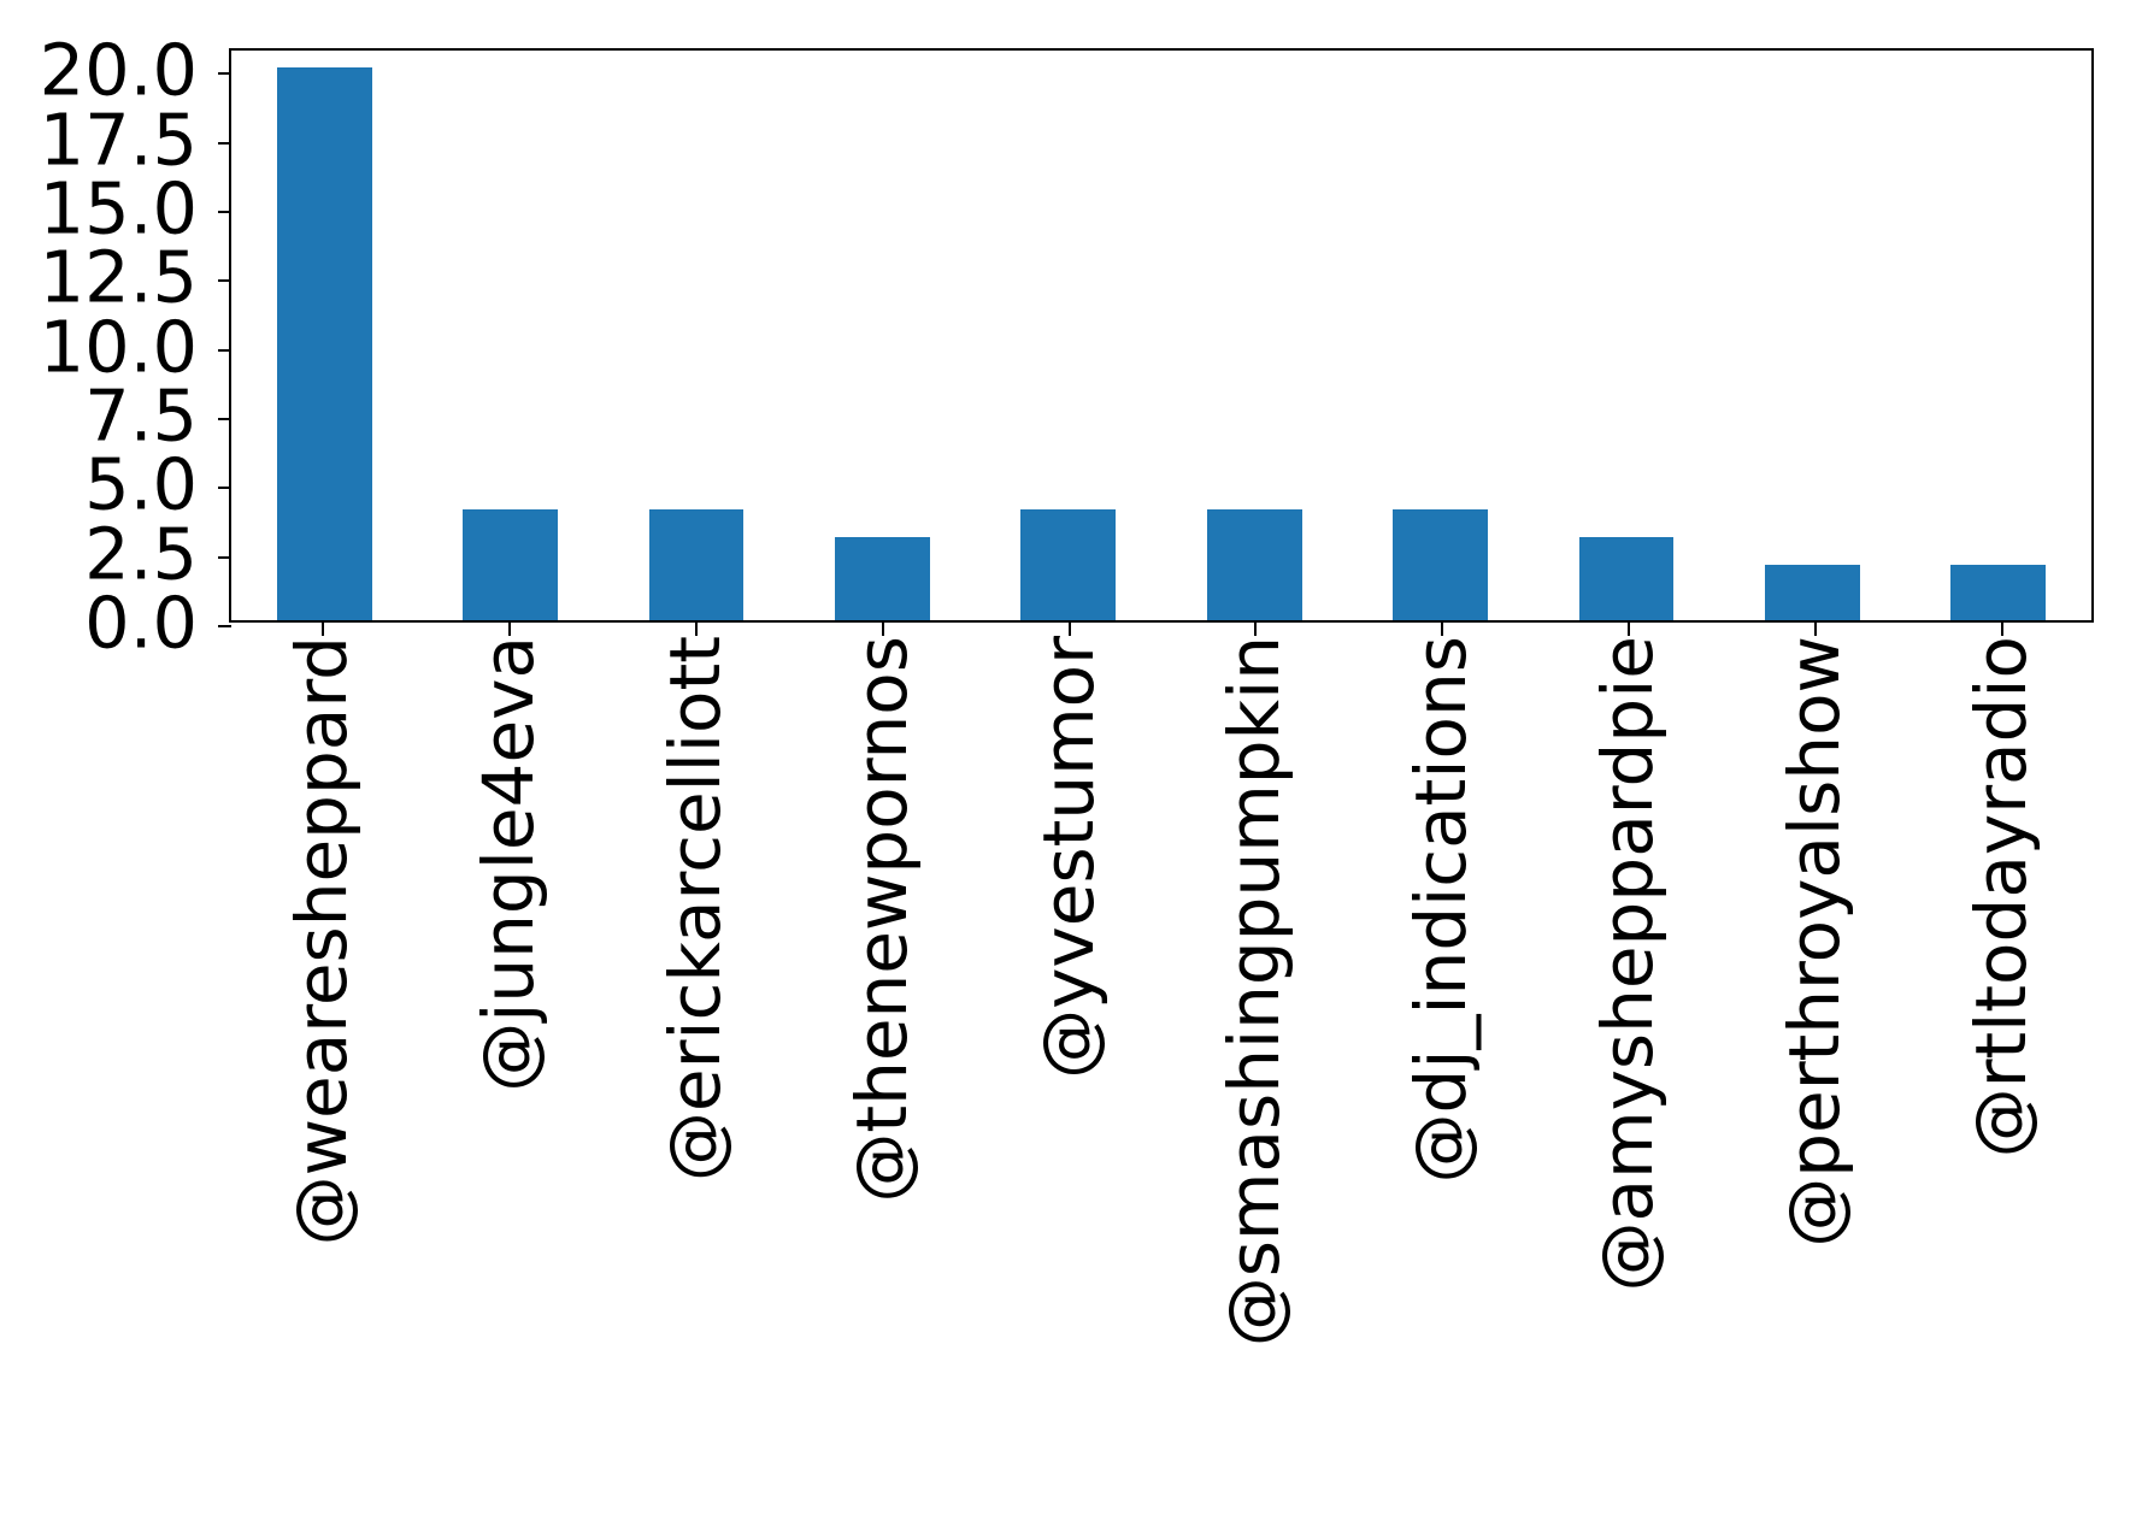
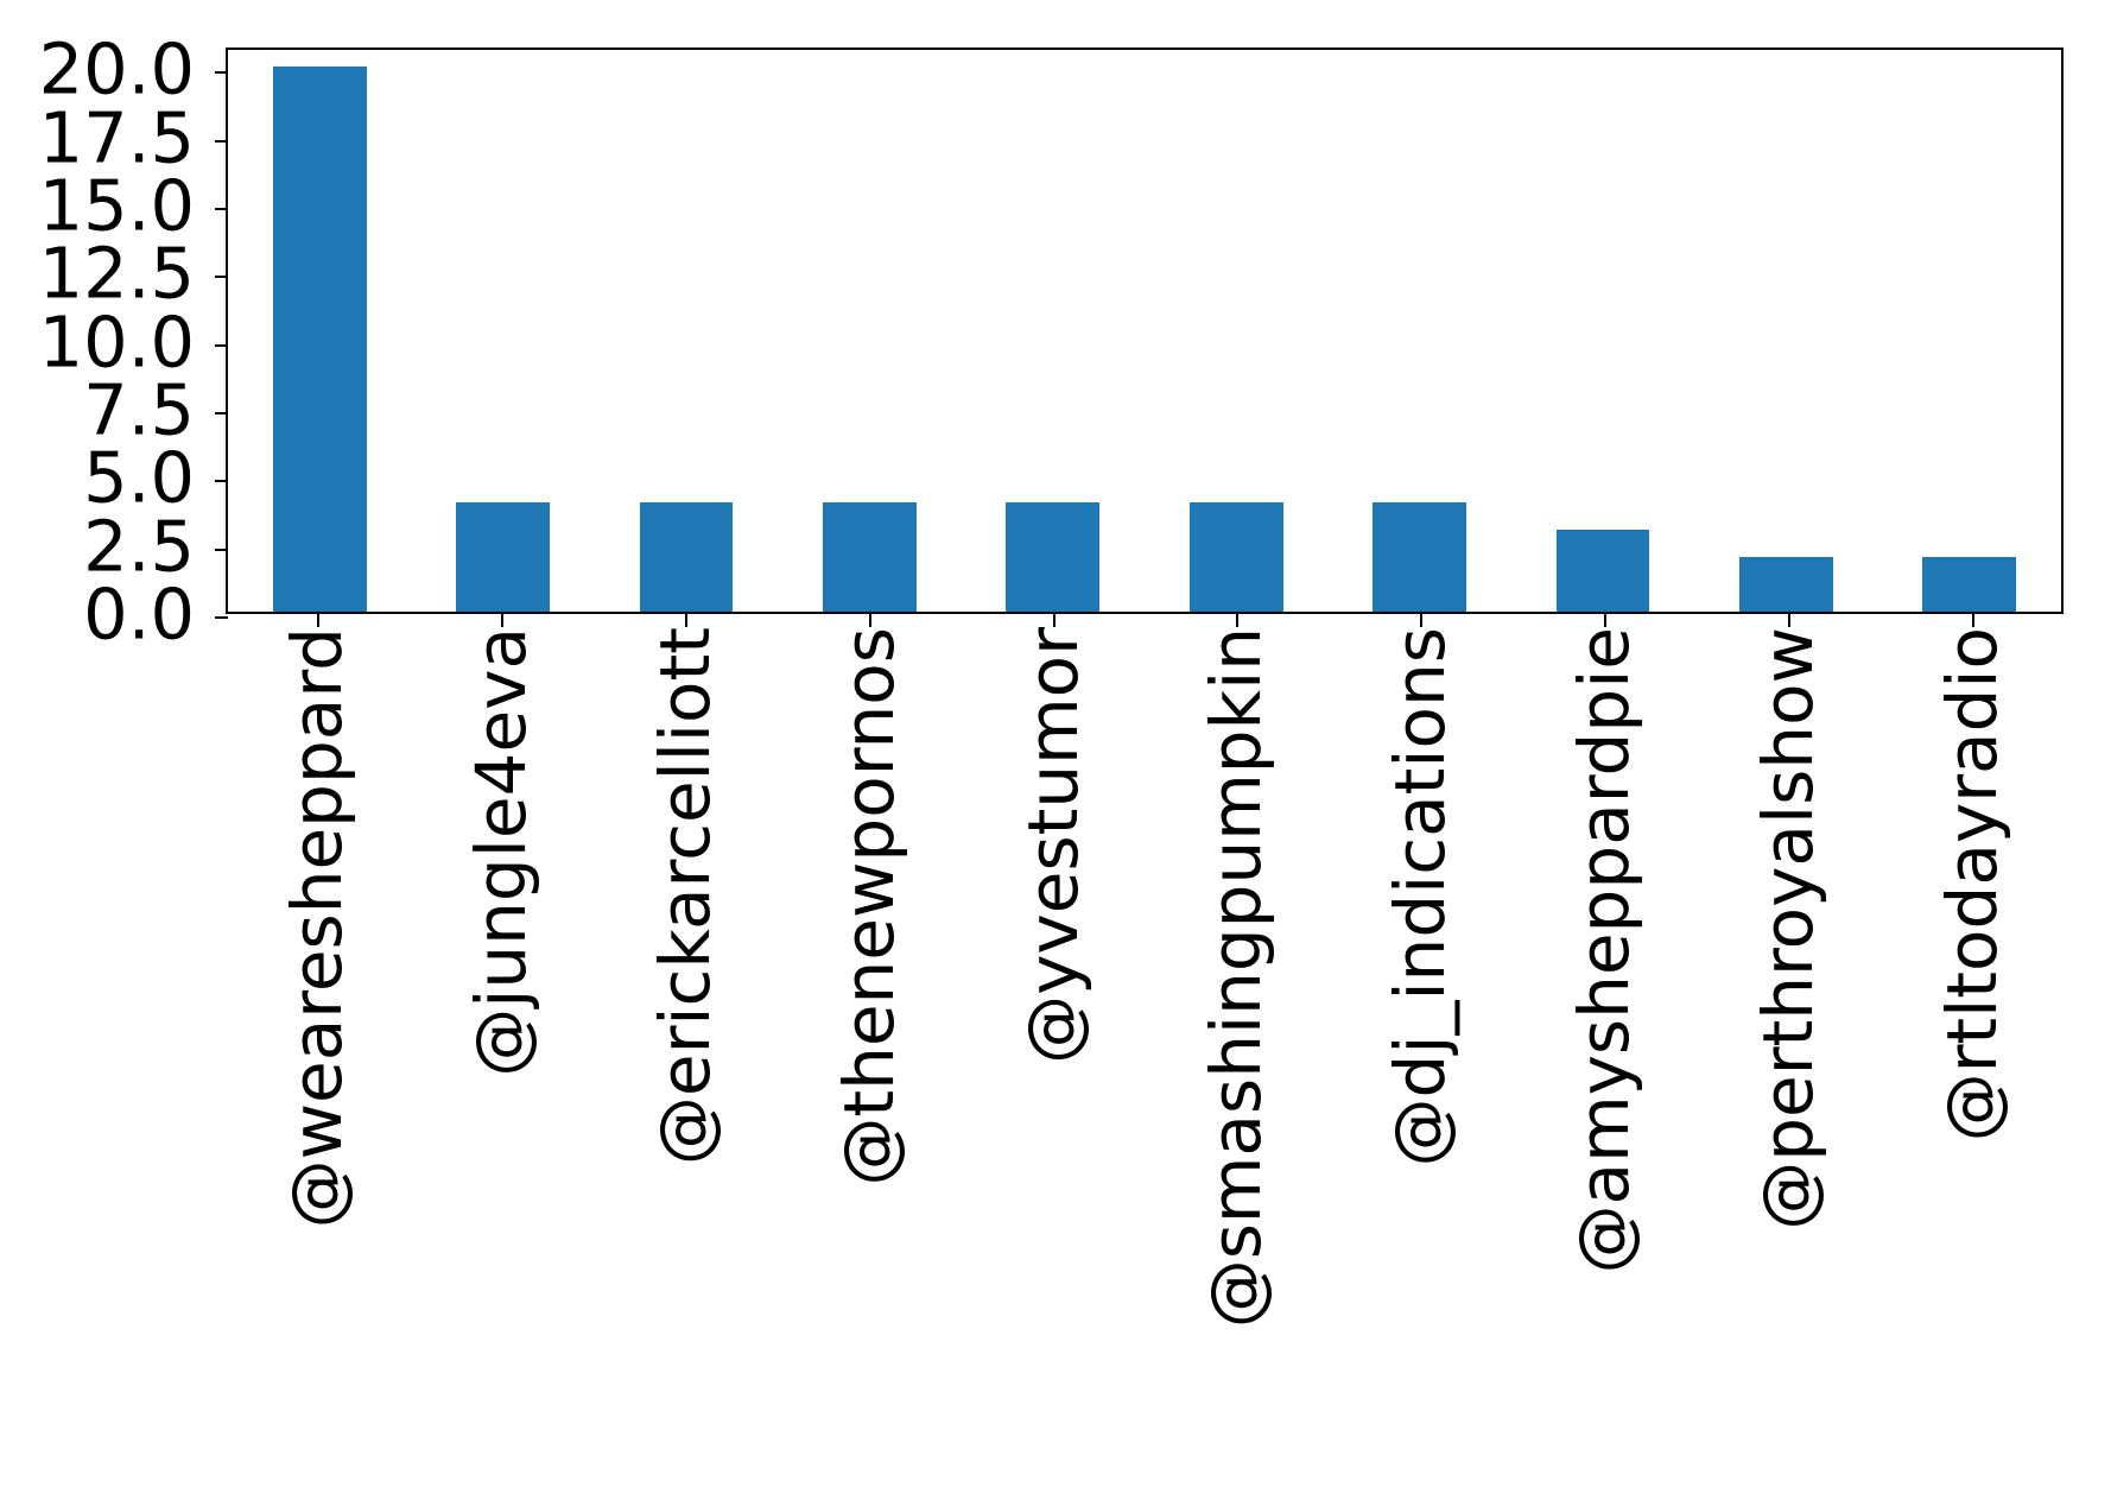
@thenewpornos: 3 -> 4
